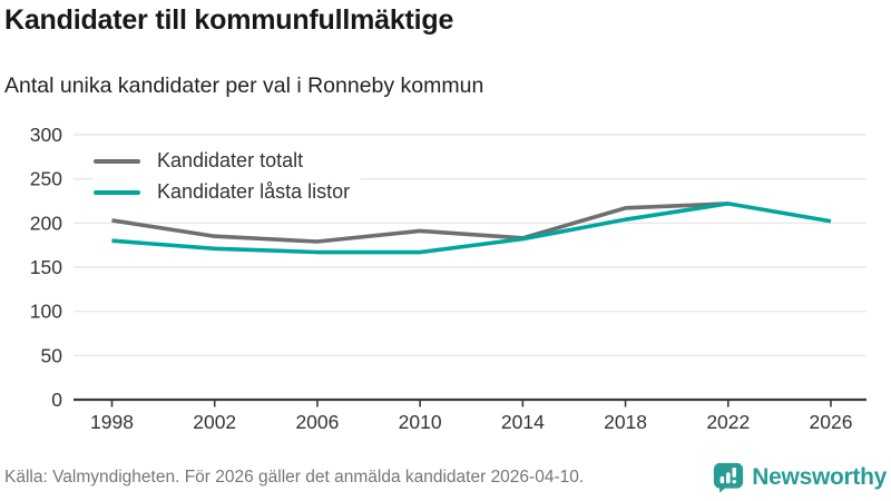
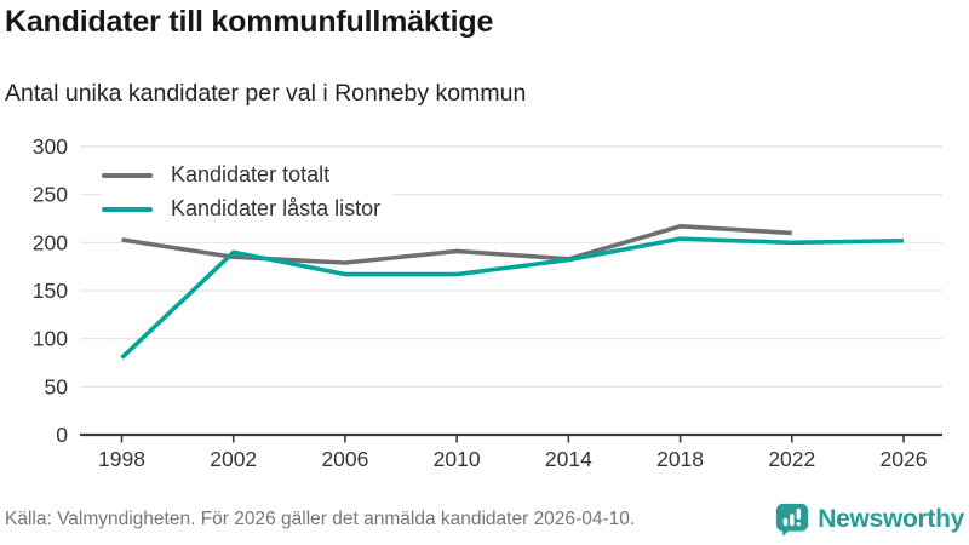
Kandidater låsta listor/1998: 180 -> 80
Kandidater låsta listor/2002: 170 -> 190
Kandidater totalt/2022: 220 -> 210
Kandidater låsta listor/2022: 220 -> 200
